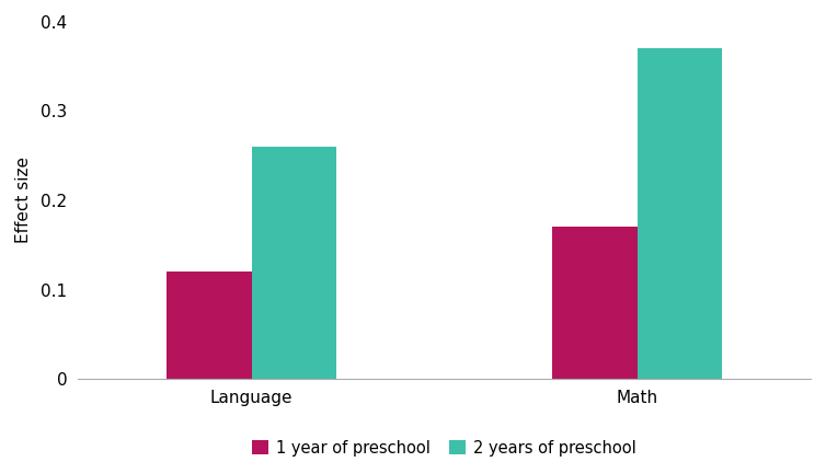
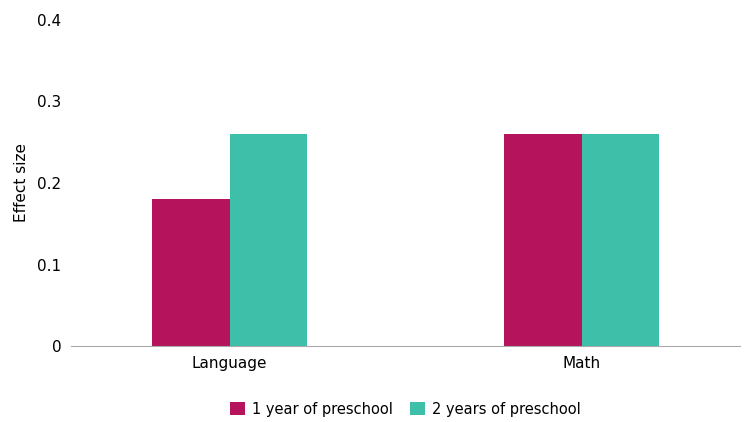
1 year of preschool/Language: 0.12 -> 0.18
1 year of preschool/Math: 0.17 -> 0.26
2 years of preschool/Math: 0.37 -> 0.26
